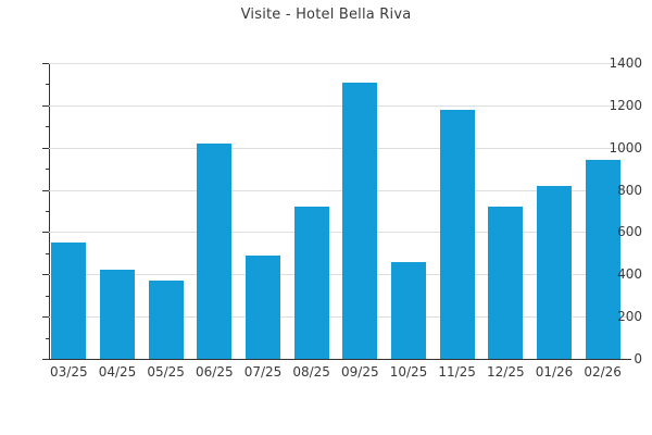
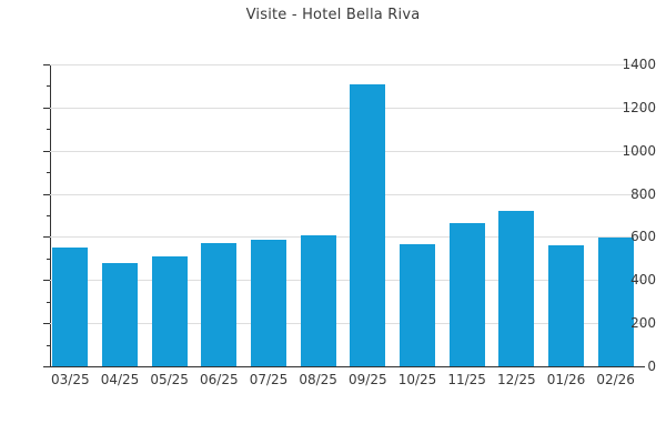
04/25: 420 -> 480
05/25: 370 -> 510
06/25: 1020 -> 570
07/25: 490 -> 580
08/25: 720 -> 600
10/25: 460 -> 560
11/25: 1180 -> 660
01/26: 820 -> 560
02/26: 940 -> 600
